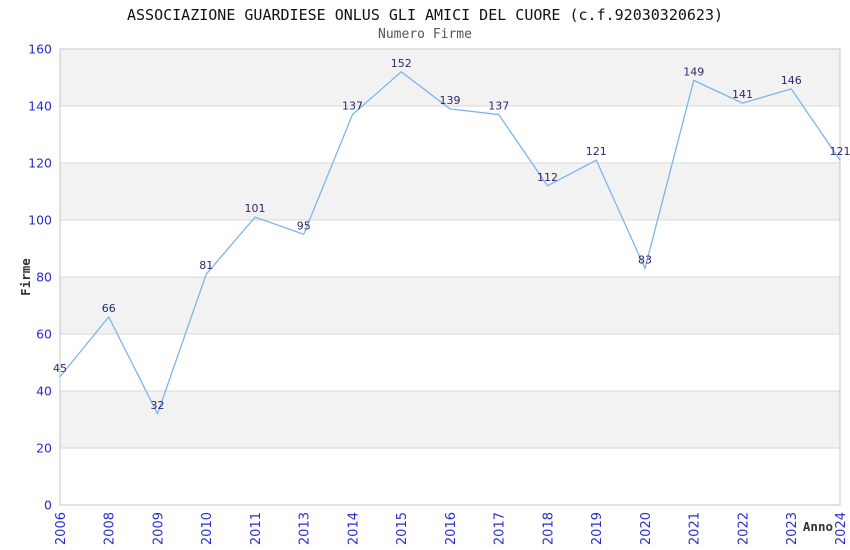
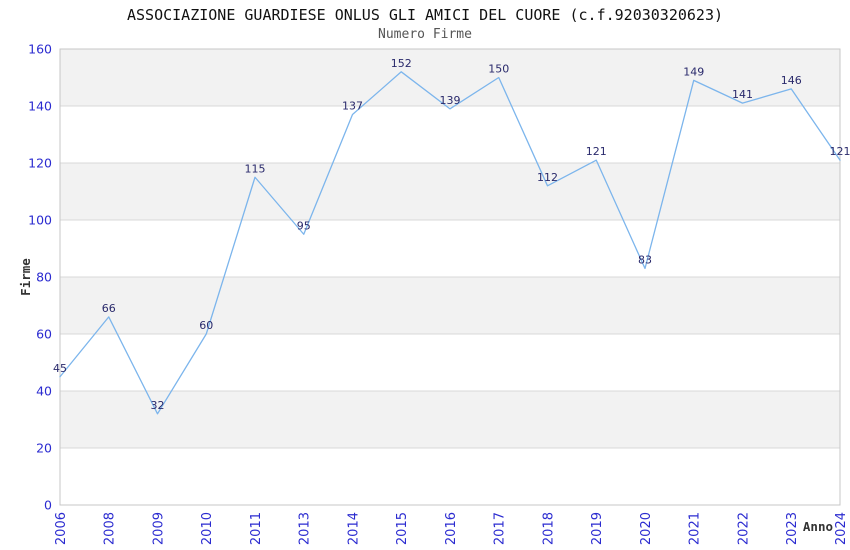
2010: 81 -> 60
2011: 101 -> 115
2017: 137 -> 150
